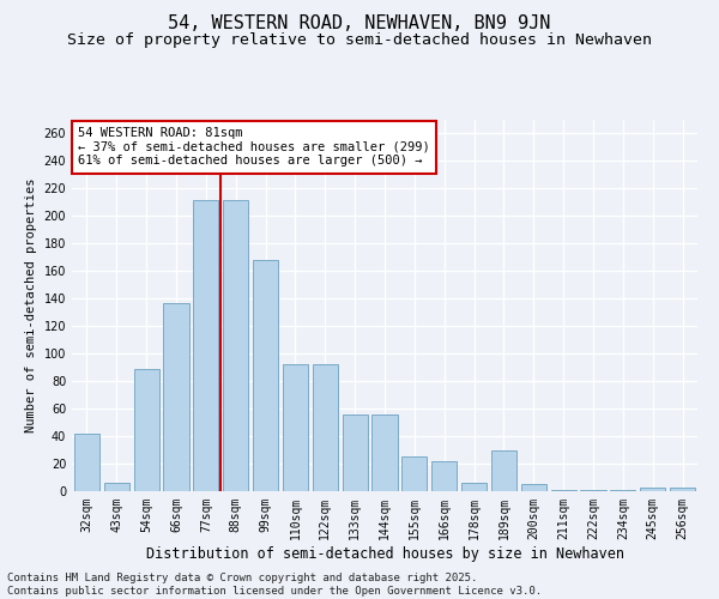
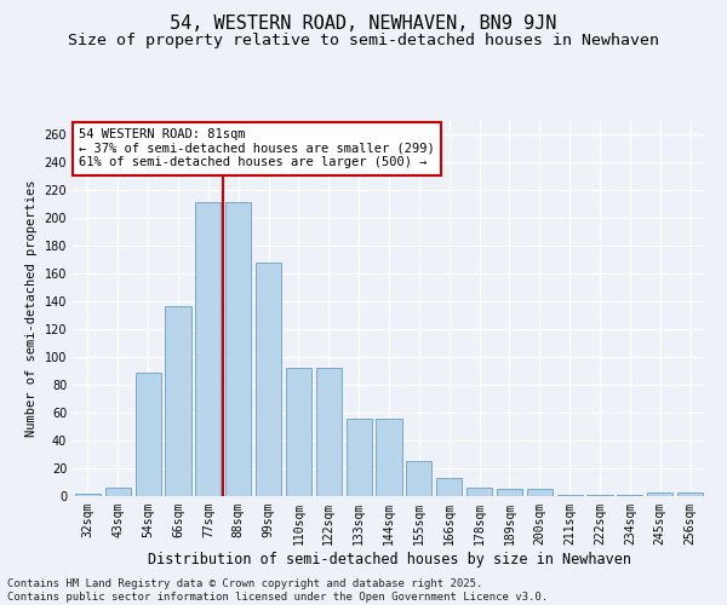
32sqm: 42 -> 2
166sqm: 22 -> 13
189sqm: 30 -> 5
